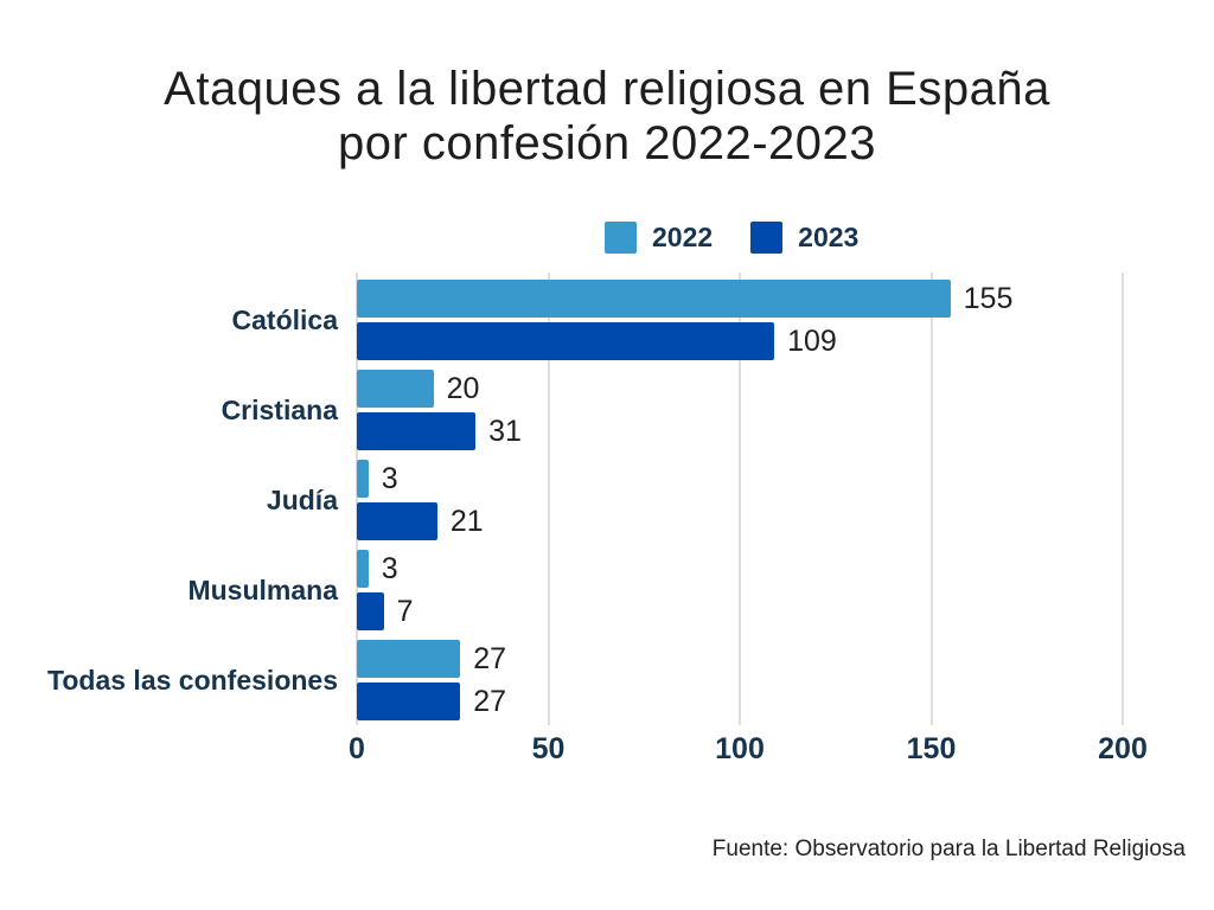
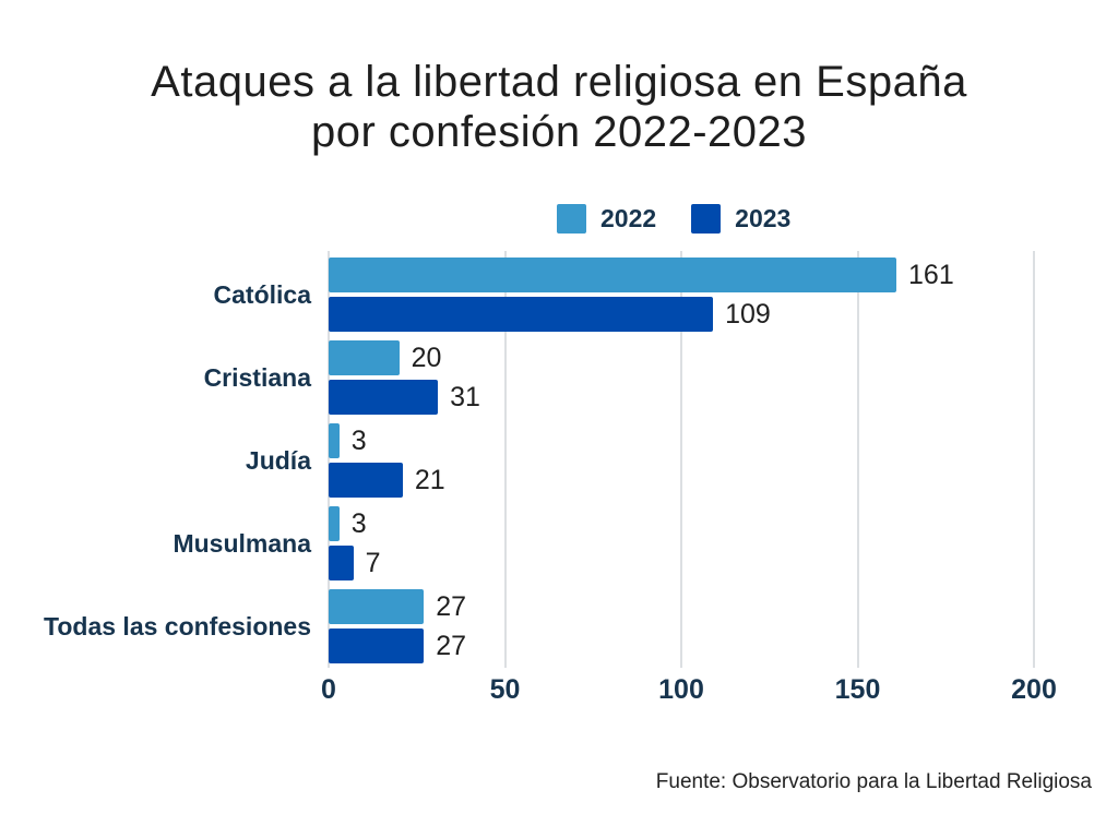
2022/Católica: 155 -> 161
